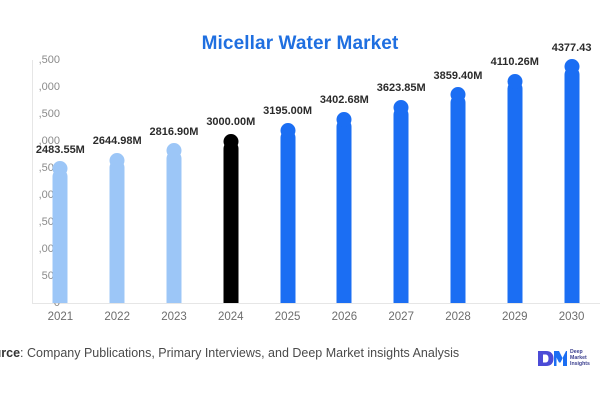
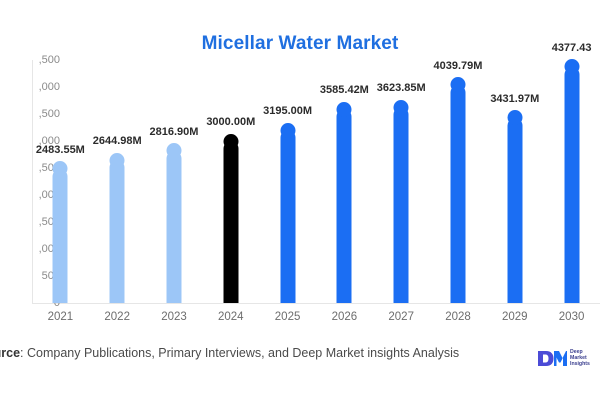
2026: 3402.68M -> 3585.42M
2028: 3859.40M -> 4039.79M
2029: 4110.26M -> 3431.97M
